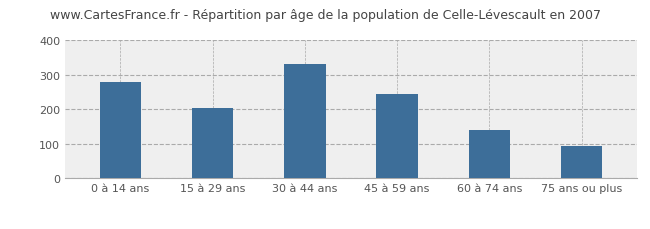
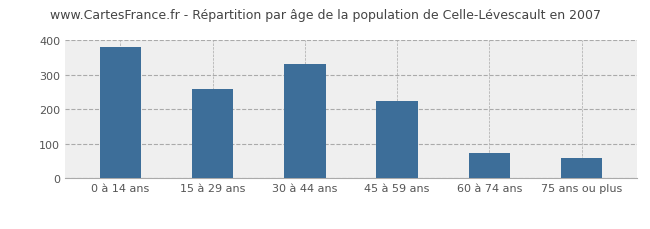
0 à 14 ans: 278 -> 380
15 à 29 ans: 203 -> 260
45 à 59 ans: 246 -> 225
60 à 74 ans: 140 -> 75
75 ans ou plus: 95 -> 60
